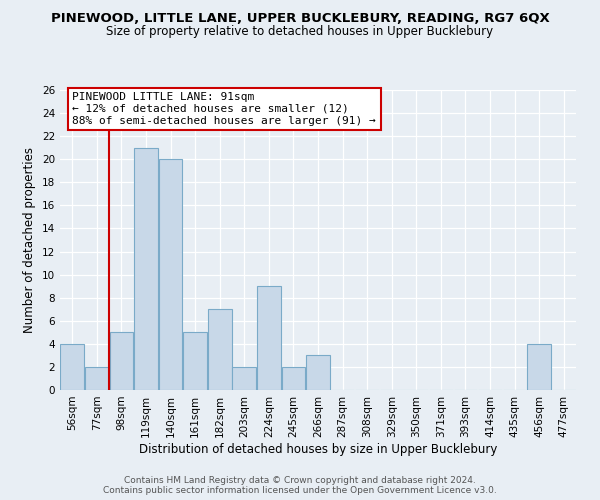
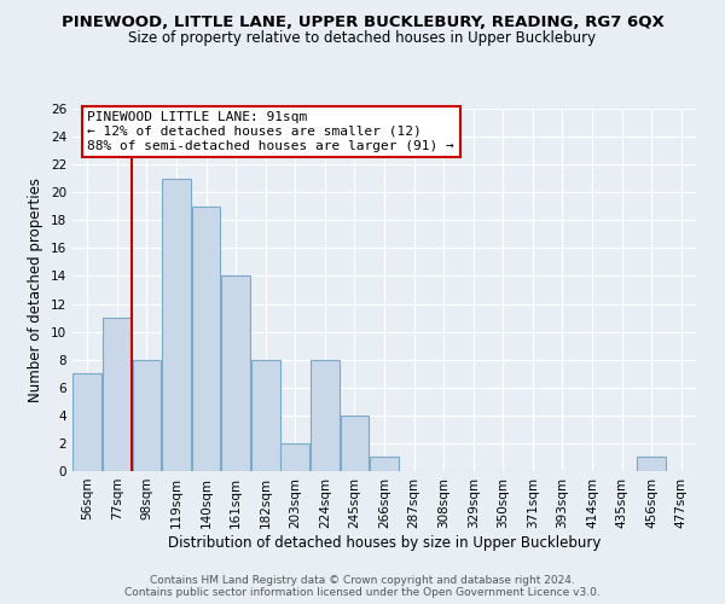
56sqm: 4 -> 7
77sqm: 2 -> 11
98sqm: 5 -> 8
140sqm: 20 -> 19
161sqm: 5 -> 14
182sqm: 7 -> 8
224sqm: 9 -> 8
245sqm: 2 -> 4
266sqm: 3 -> 1
456sqm: 4 -> 1
